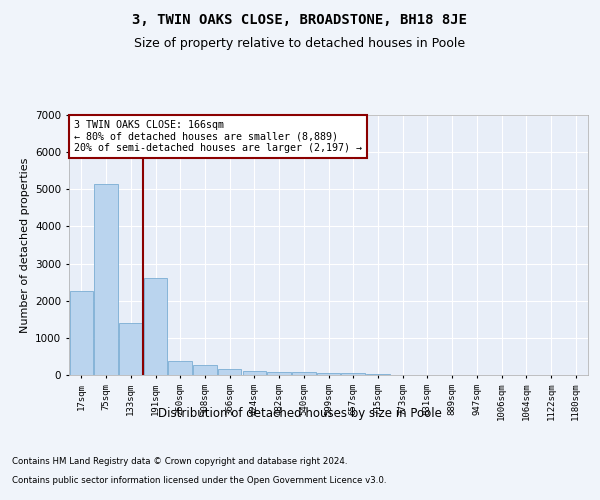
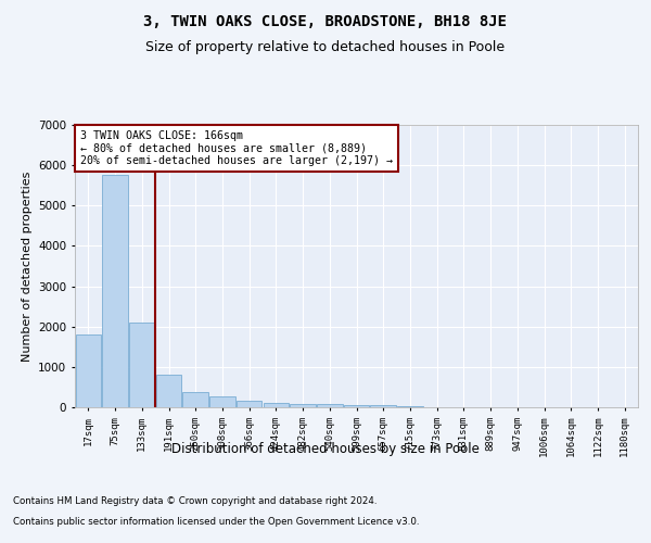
17sqm: 2250 -> 1800
75sqm: 5150 -> 5750
133sqm: 1400 -> 2100
191sqm: 2600 -> 800
